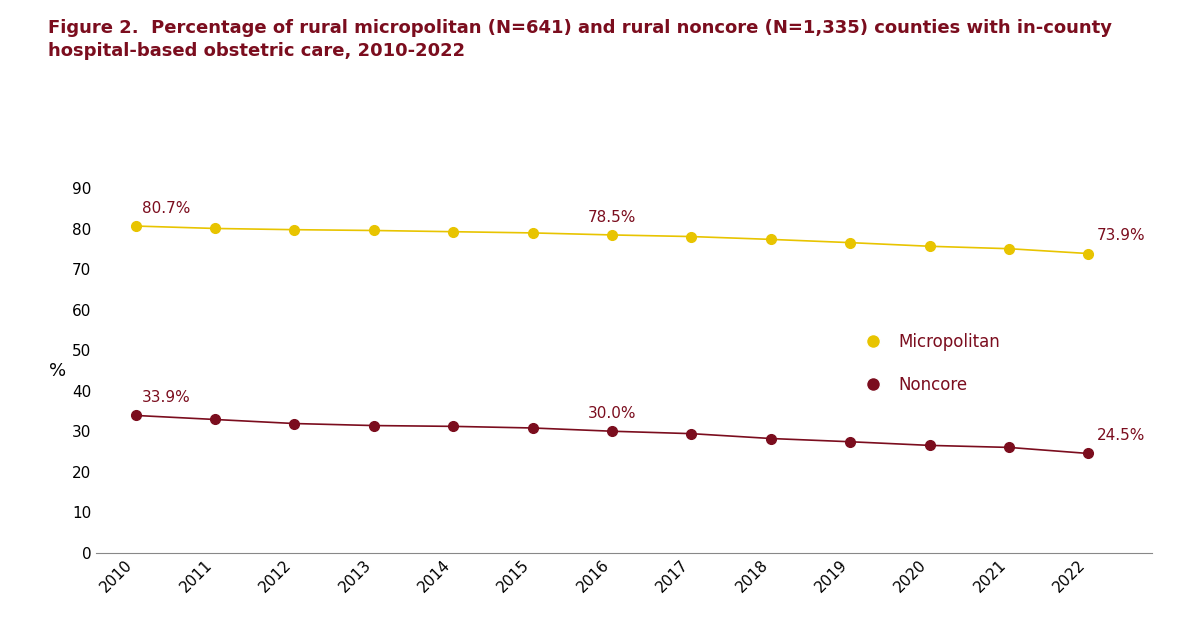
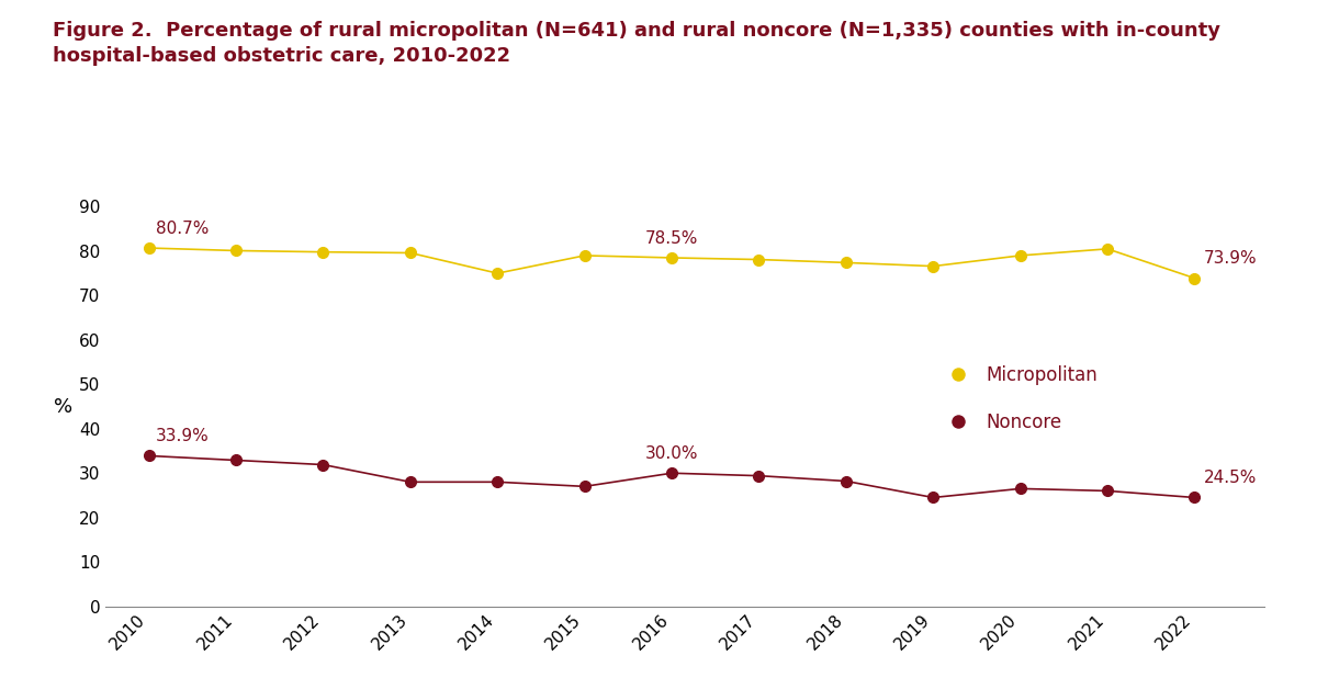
Noncore/2013: 31.4 -> 28.0
Micropolitan/2014: 79.3 -> 75.0
Noncore/2014: 31.2 -> 28.0
Noncore/2015: 30.8 -> 27.0
Noncore/2019: 27.4 -> 24.5
Micropolitan/2020: 75.7 -> 79.0
Micropolitan/2021: 75.1 -> 80.5
